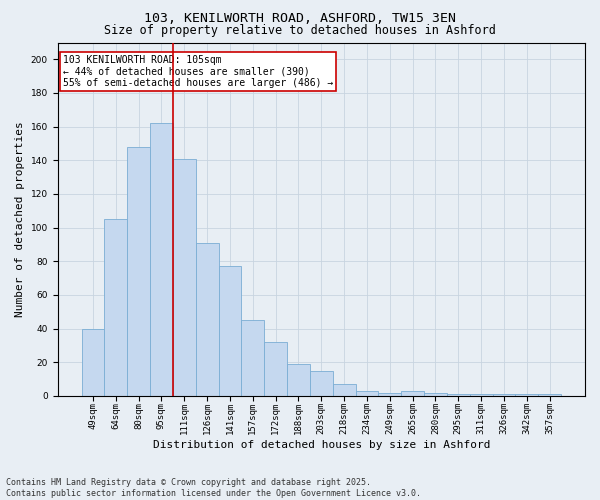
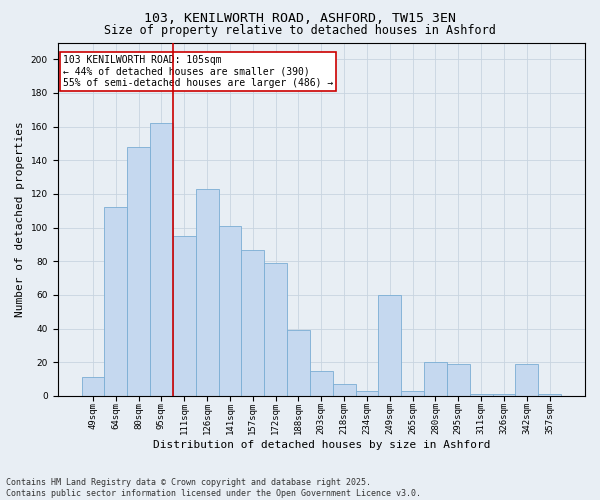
49sqm: 40 -> 11
64sqm: 105 -> 112
111sqm: 141 -> 95
126sqm: 91 -> 123
141sqm: 77 -> 101
157sqm: 45 -> 87
172sqm: 32 -> 79
188sqm: 19 -> 39
249sqm: 2 -> 60
280sqm: 2 -> 20
295sqm: 1 -> 19
342sqm: 1 -> 19
